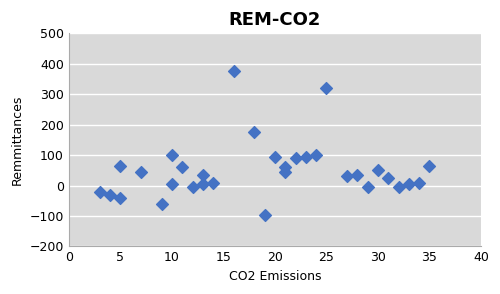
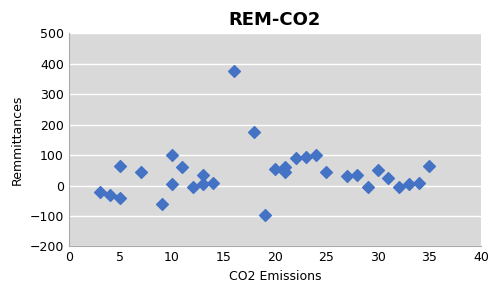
20: 95 -> 55
25: 320 -> 45
